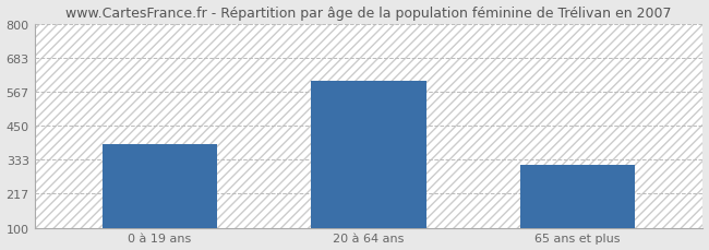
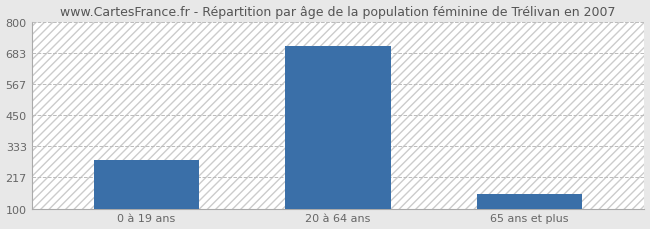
0 à 19 ans: 385 -> 280
20 à 64 ans: 605 -> 710
65 ans et plus: 315 -> 155
